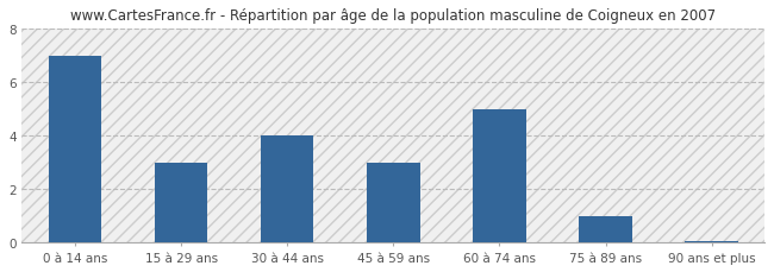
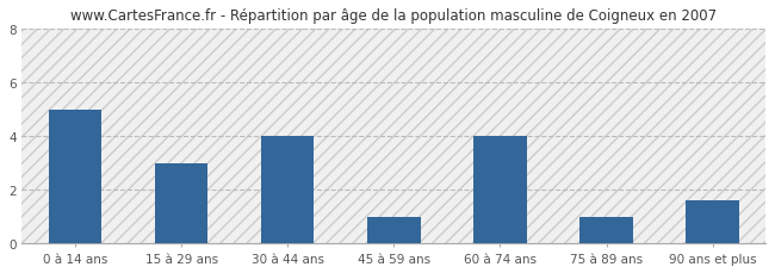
0 à 14 ans: 7.00 -> 5.00
45 à 59 ans: 3.00 -> 1.00
60 à 74 ans: 5.00 -> 4.00
90 ans et plus: 0.07 -> 1.60
